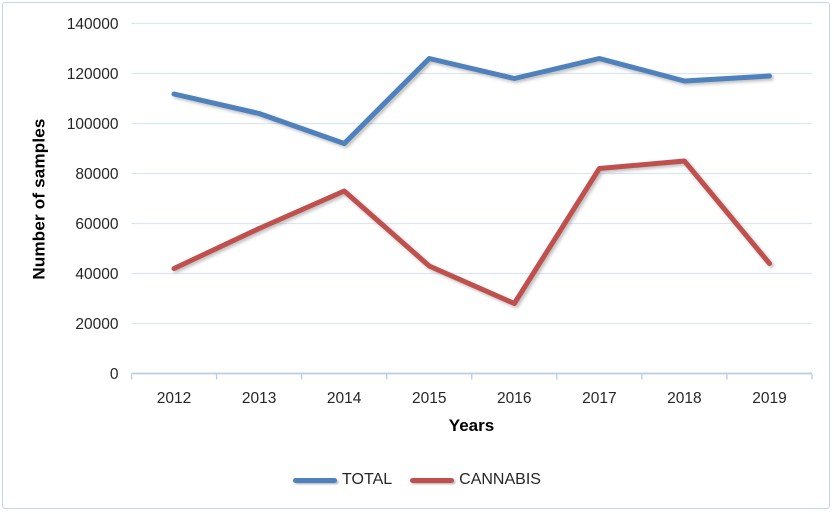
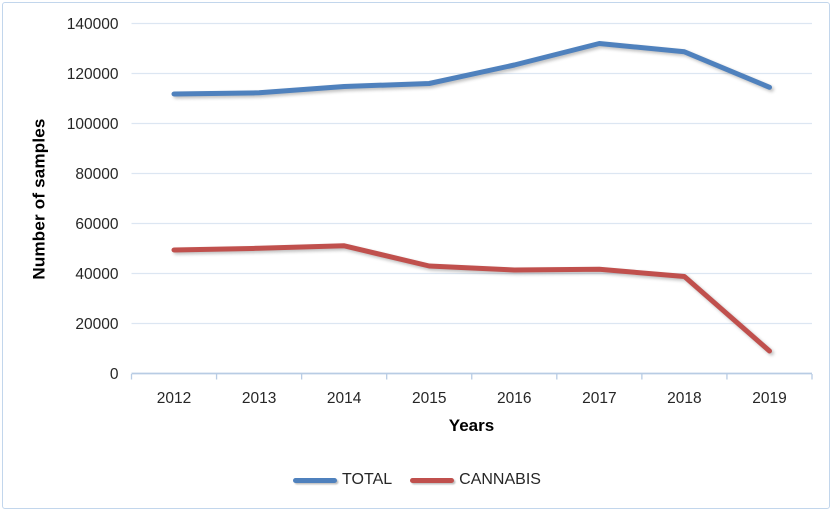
CANNABIS/2012: 42000 -> 49000
TOTAL/2013: 104000 -> 112000
CANNABIS/2013: 58000 -> 50000
TOTAL/2014: 92000 -> 115000
CANNABIS/2014: 73000 -> 51000
TOTAL/2015: 126000 -> 116000
TOTAL/2016: 118000 -> 123000
CANNABIS/2016: 28000 -> 41000
TOTAL/2017: 126000 -> 132000
CANNABIS/2017: 82000 -> 42000
TOTAL/2018: 117000 -> 129000
CANNABIS/2018: 85000 -> 39000
TOTAL/2019: 119000 -> 114000
CANNABIS/2019: 44000 -> 9000
